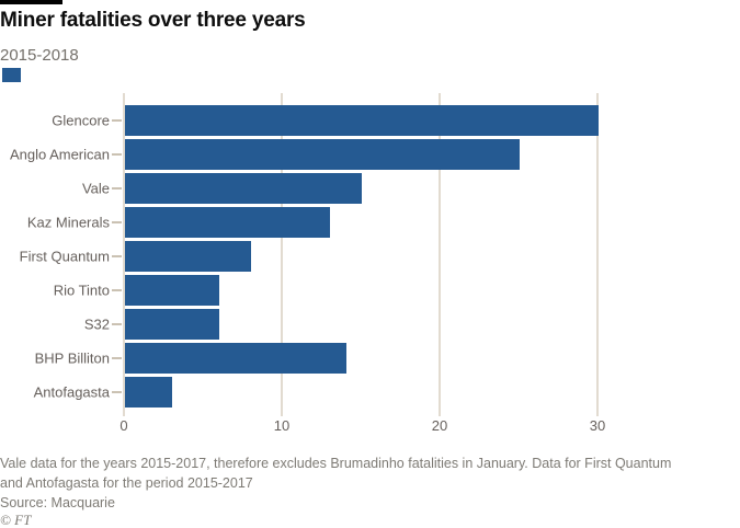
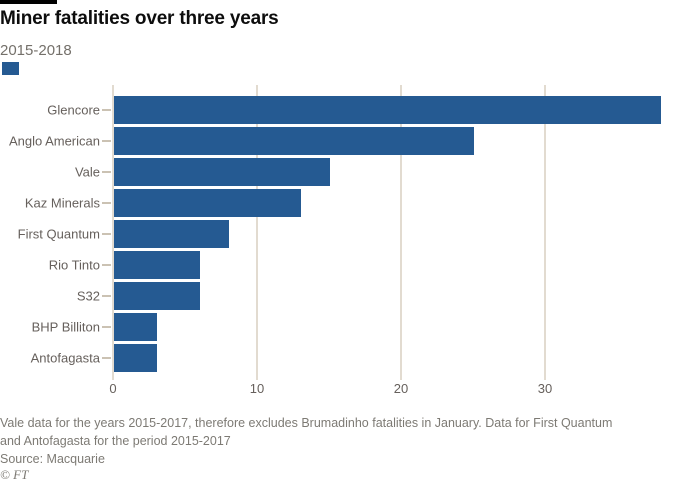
Glencore: 30 -> 38
BHP Billiton: 14 -> 3
